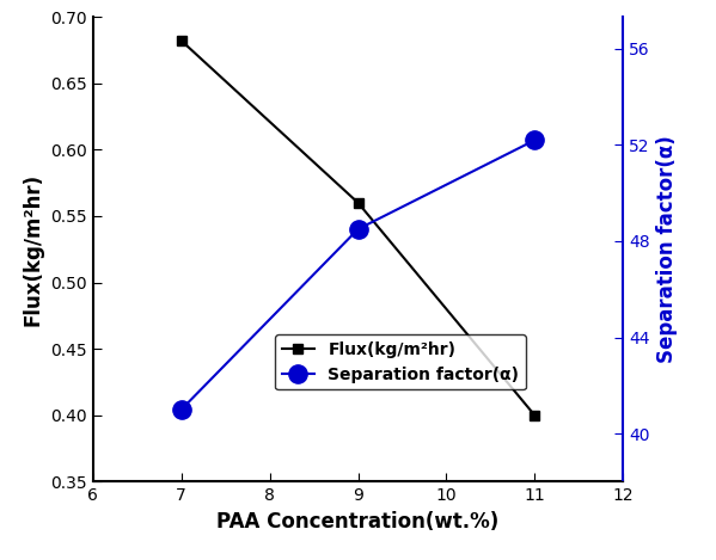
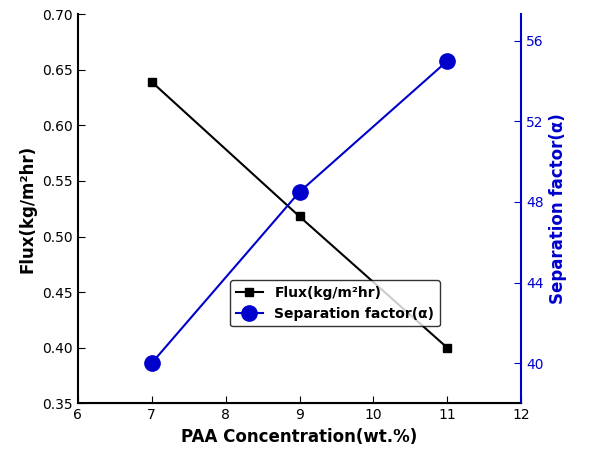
Flux(kg/m²hr)/7: 0.682 -> 0.639
Separation factor(α)/7: 41.0 -> 40.0
Flux(kg/m²hr)/9: 0.560 -> 0.518
Separation factor(α)/11: 52.2 -> 55.0
